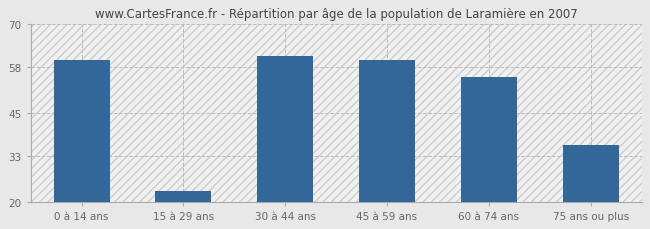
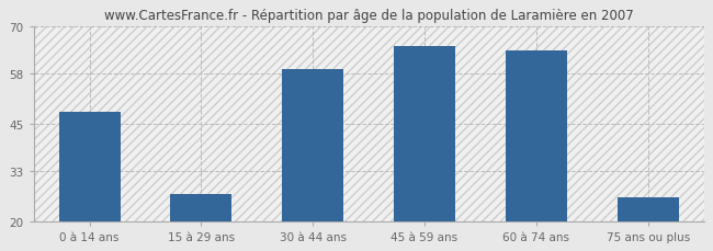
0 à 14 ans: 60 -> 48
15 à 29 ans: 23 -> 27
30 à 44 ans: 61 -> 59
45 à 59 ans: 60 -> 65
60 à 74 ans: 55 -> 64
75 ans ou plus: 36 -> 26
